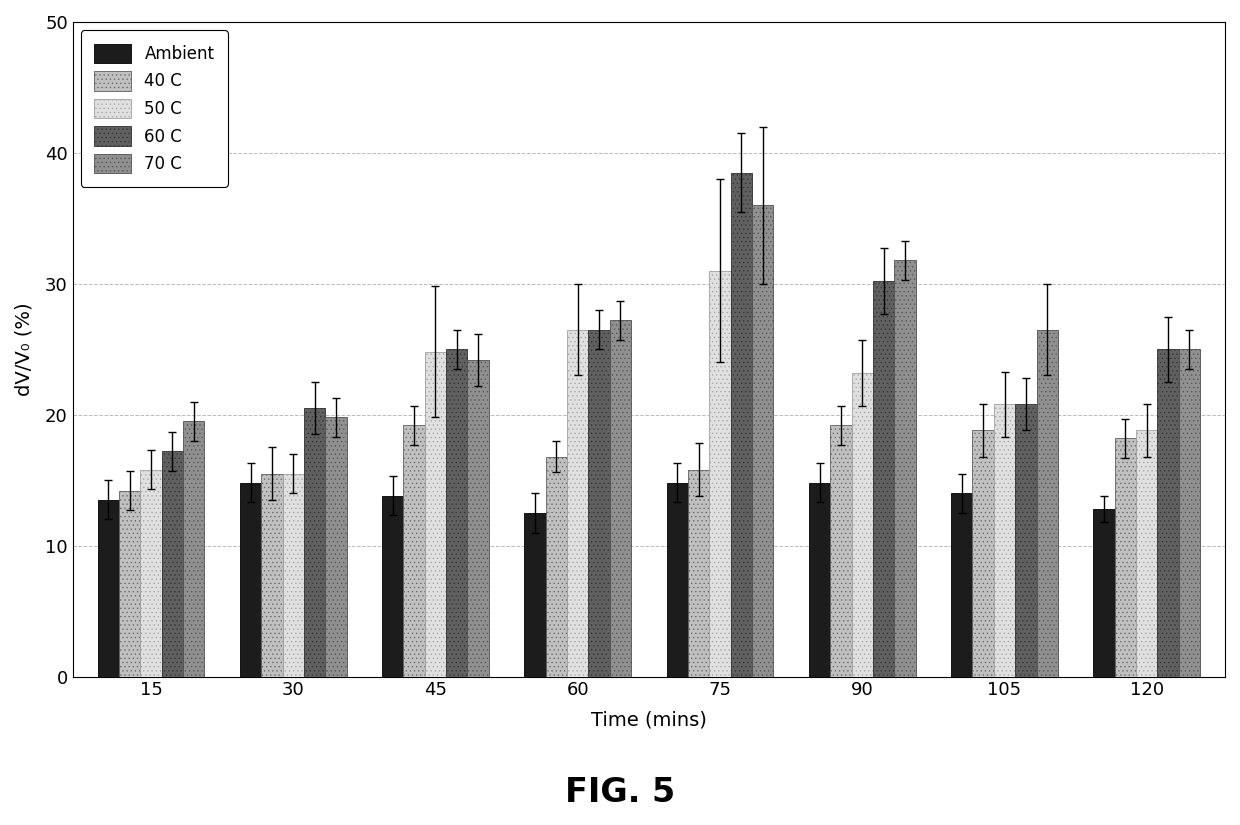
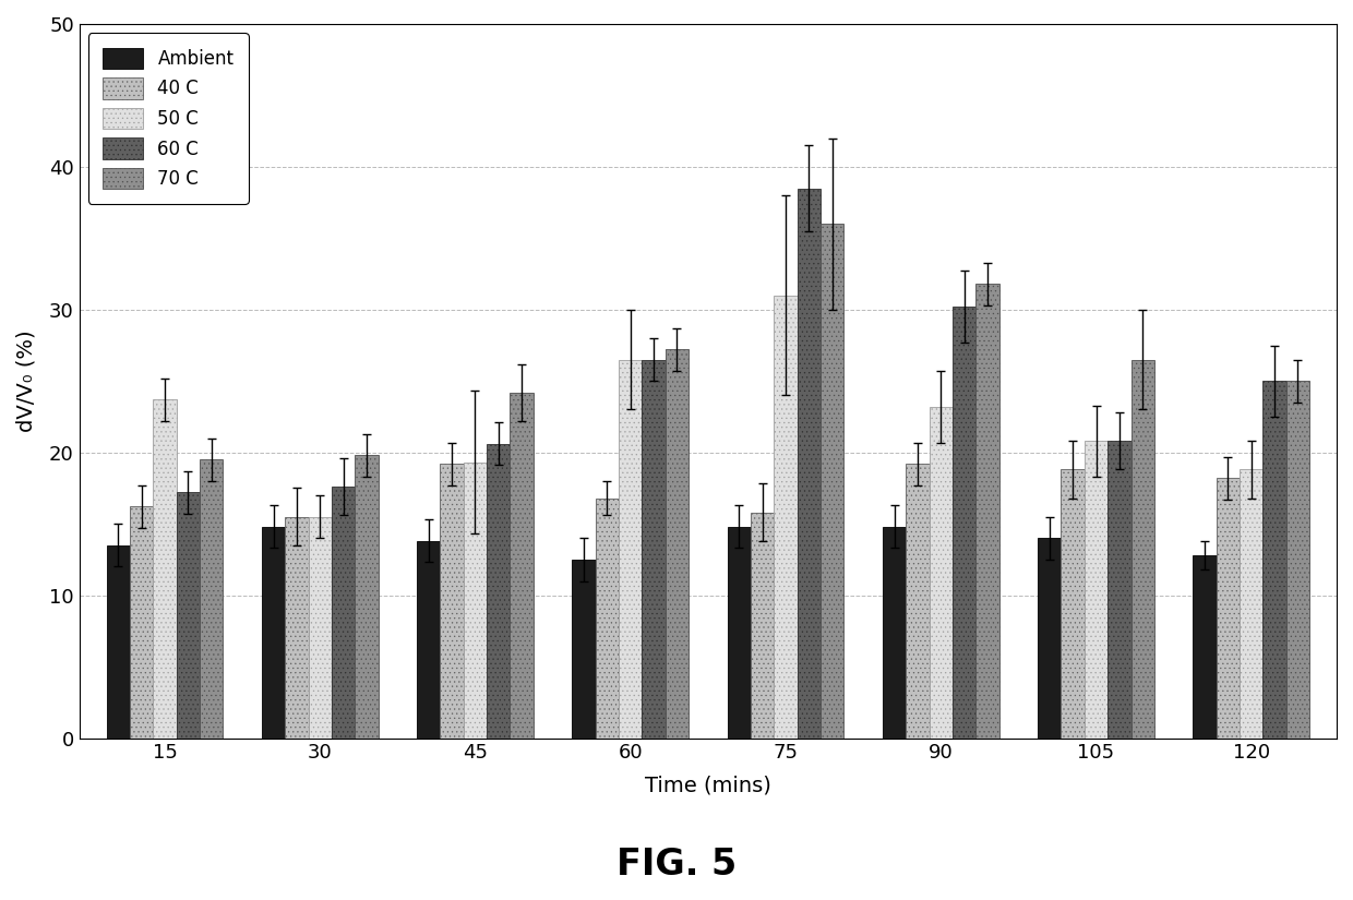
40 C/15: 14.2 -> 16.2
50 C/15: 15.8 -> 23.7
60 C/30: 20.5 -> 17.6
50 C/45: 24.8 -> 19.3
60 C/45: 25.0 -> 20.6
